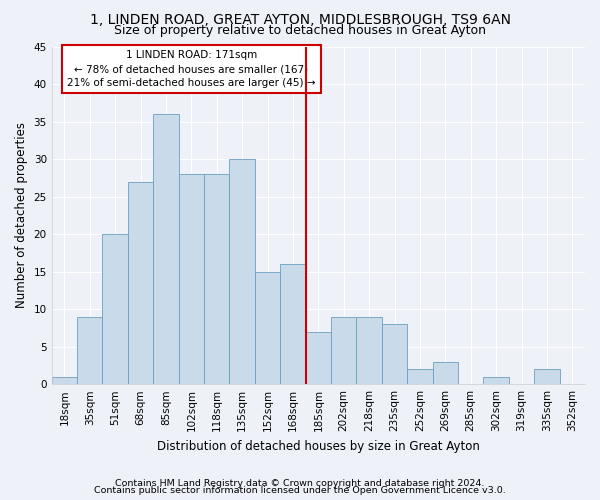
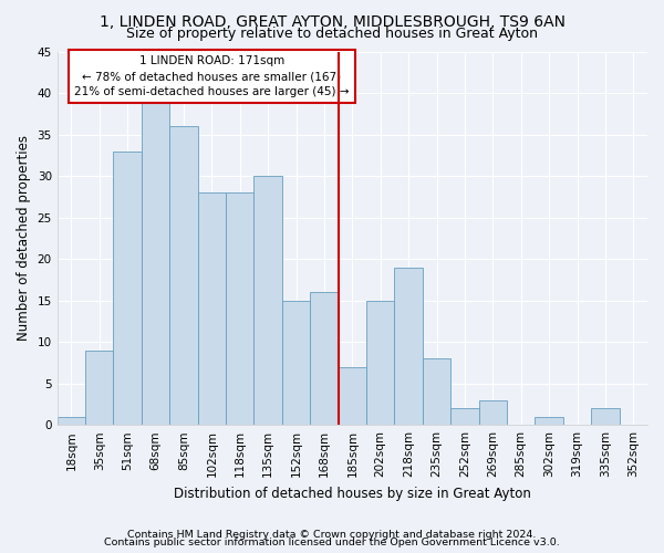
51sqm: 20 -> 33
68sqm: 27 -> 39
202sqm: 9 -> 15
218sqm: 9 -> 19
